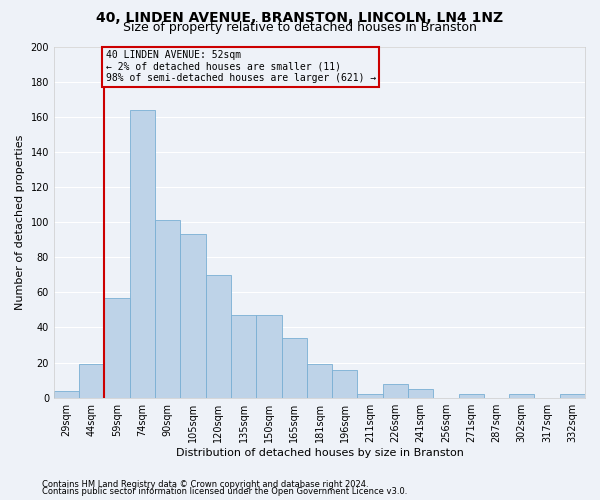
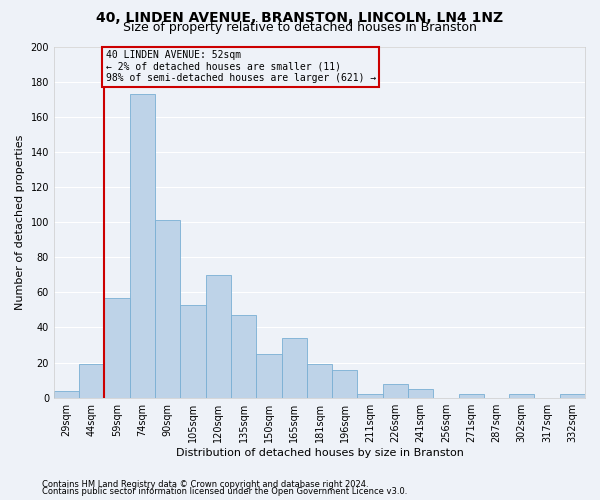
74sqm: 164 -> 173
105sqm: 93 -> 53
150sqm: 47 -> 25
